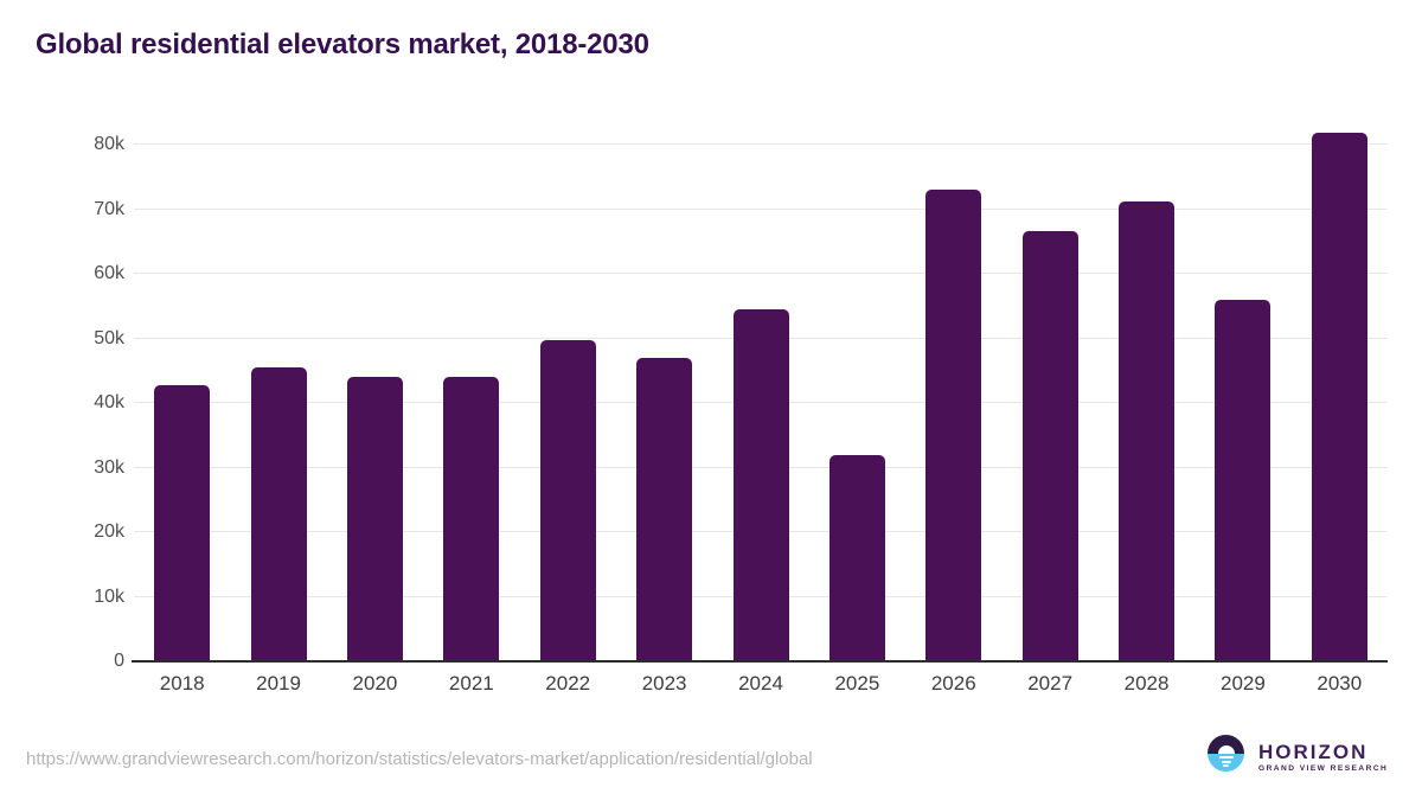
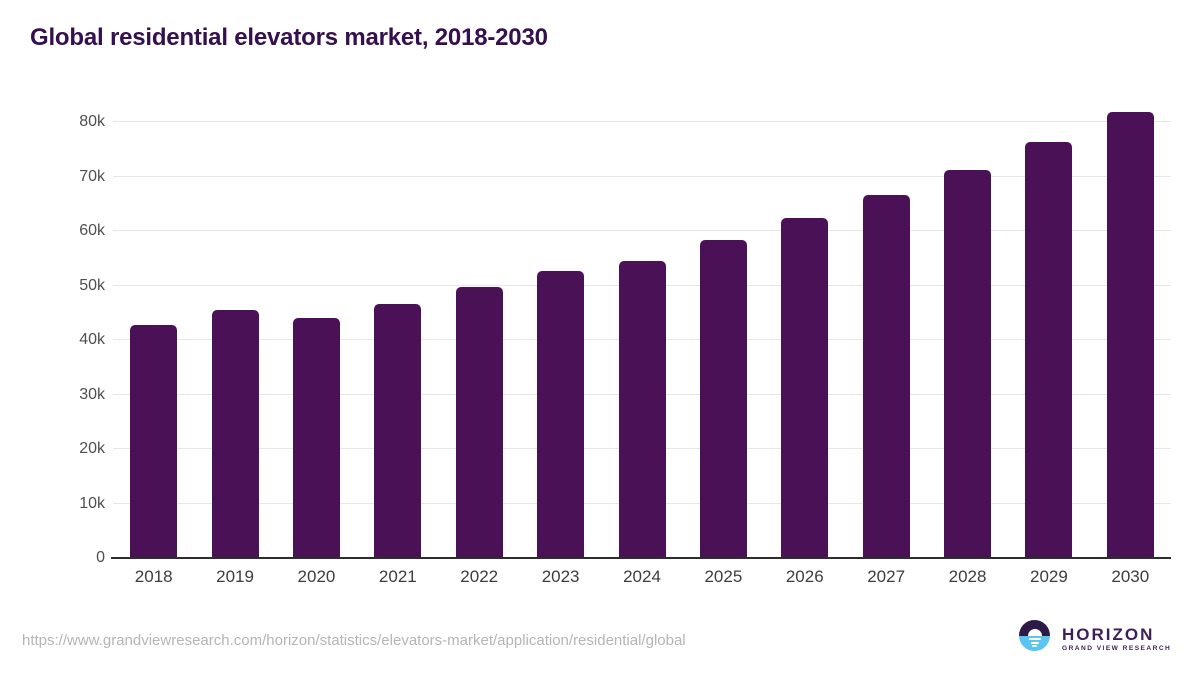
2021: 44k -> 47k
2023: 47k -> 53k
2025: 32k -> 58k
2026: 73k -> 62k
2029: 56k -> 76k
